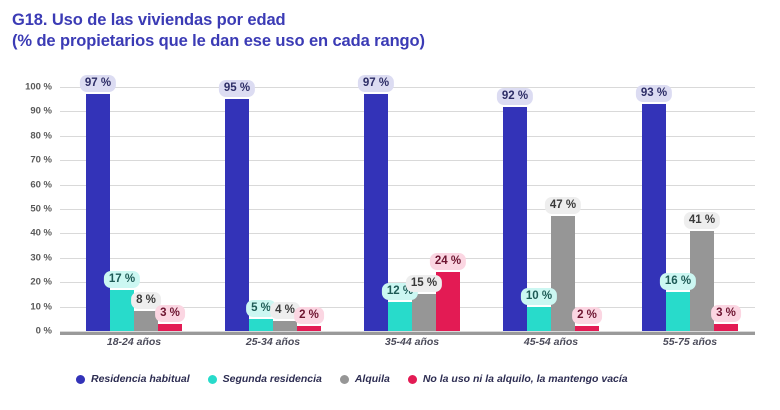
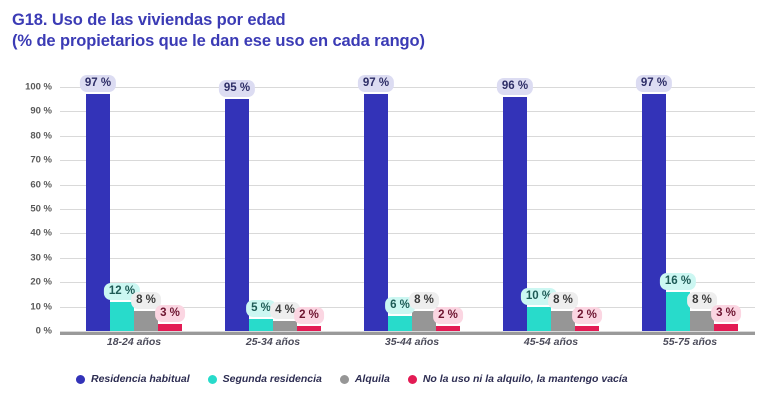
Segunda residencia/18-24 años: 17 -> 12
Segunda residencia/35-44 años: 12 -> 6
Alquila/35-44 años: 15 -> 8
No la uso ni la alquilo, la mantengo vacía/35-44 años: 24 -> 2
Residencia habitual/45-54 años: 92 -> 96
Alquila/45-54 años: 47 -> 8
Residencia habitual/55-75 años: 93 -> 97
Alquila/55-75 años: 41 -> 8
